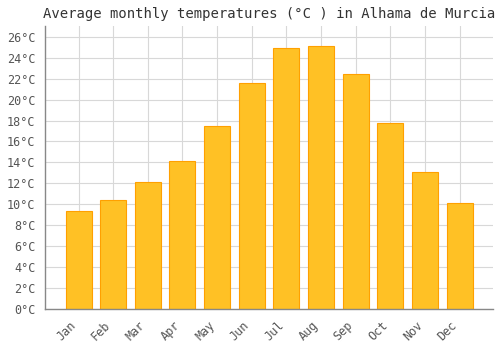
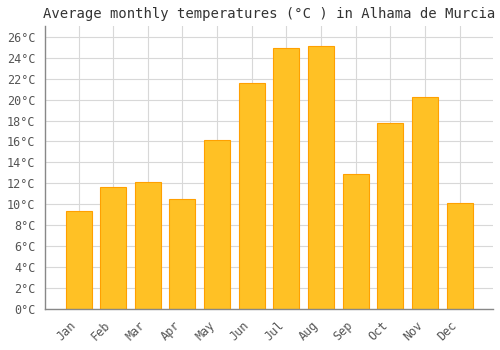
Feb: 10.4°C -> 11.7°C
Apr: 14.1°C -> 10.5°C
May: 17.5°C -> 16.1°C
Sep: 22.4°C -> 12.9°C
Nov: 13.1°C -> 20.2°C
